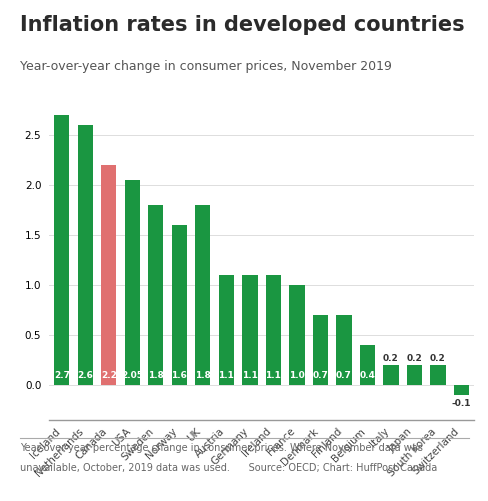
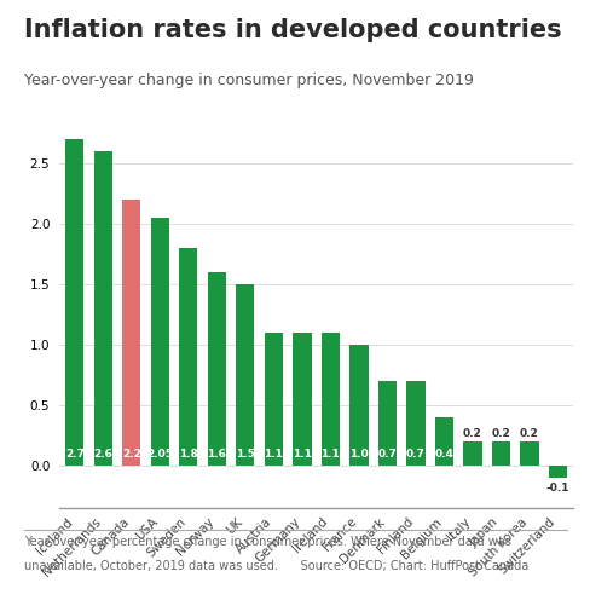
UK: 1.8 -> 1.5
